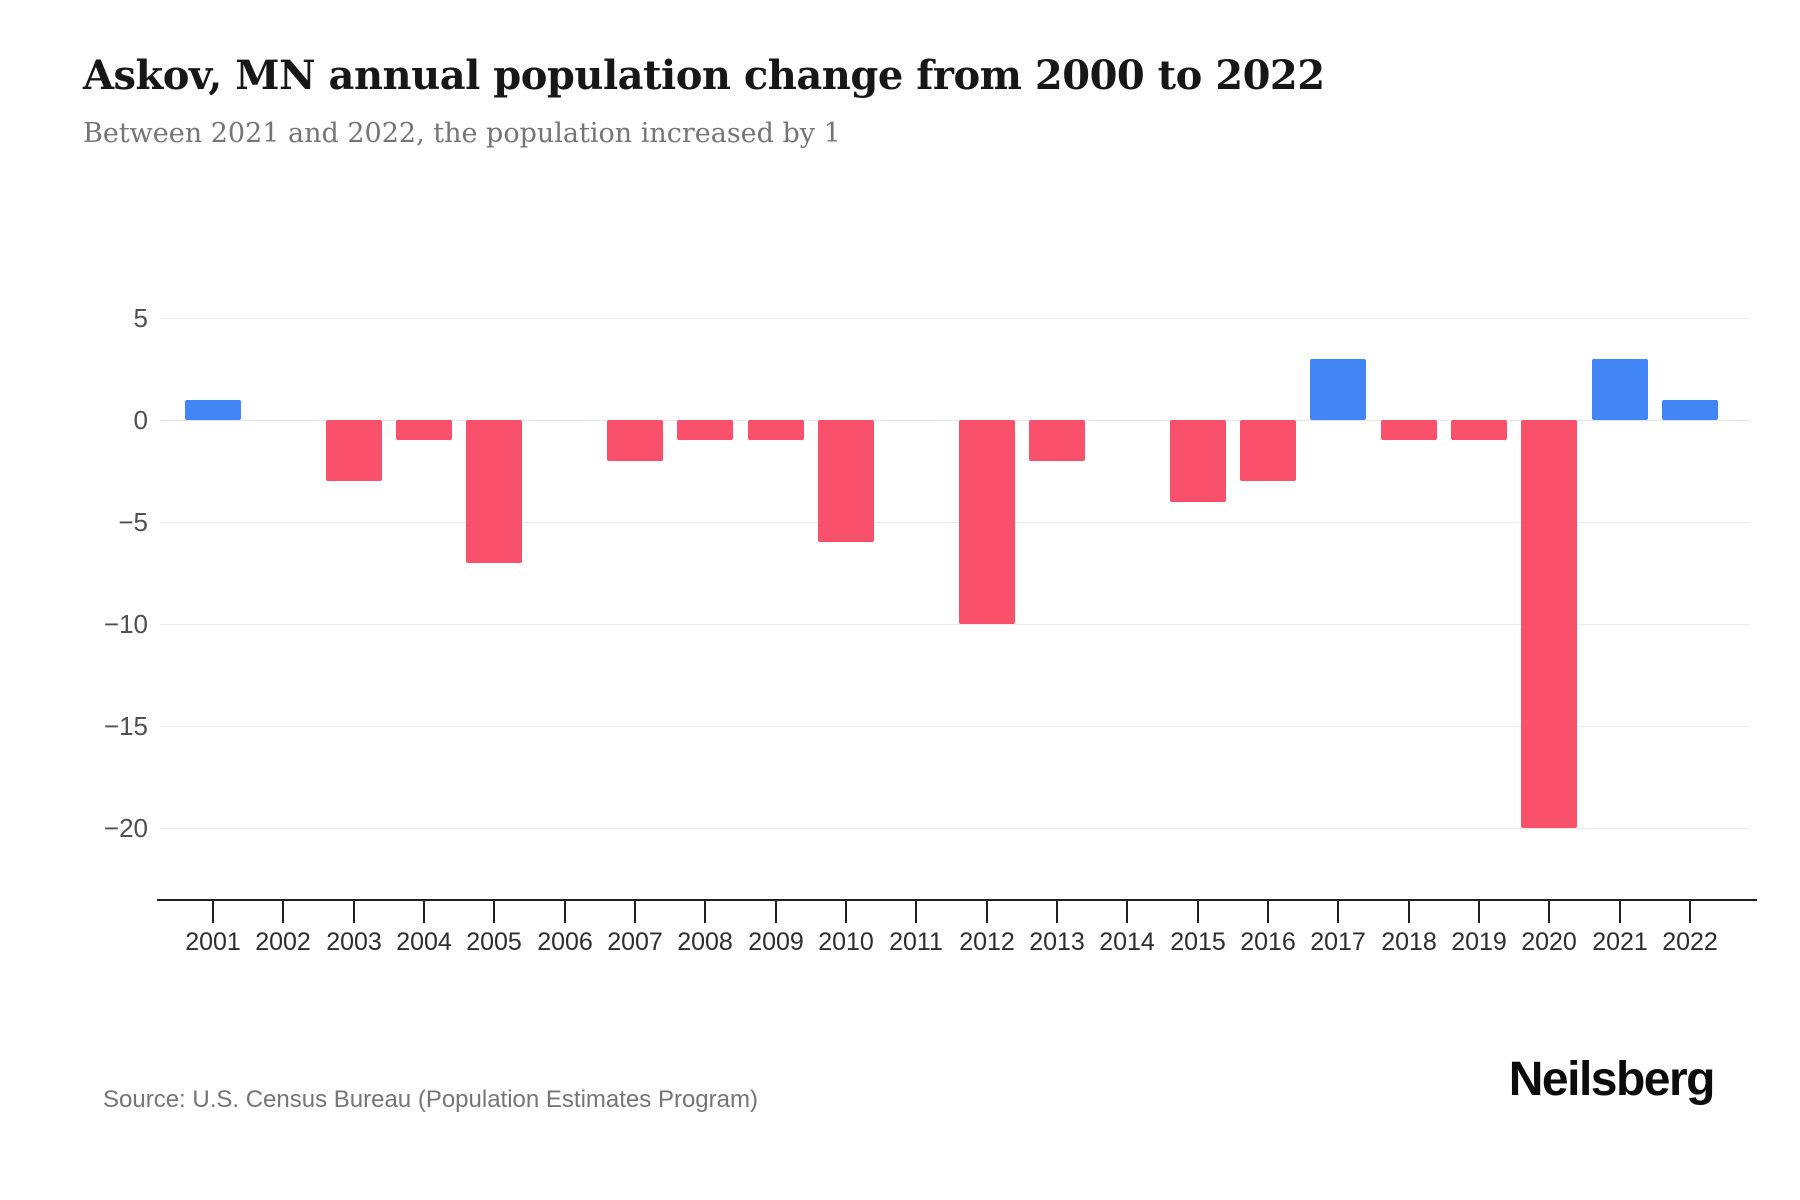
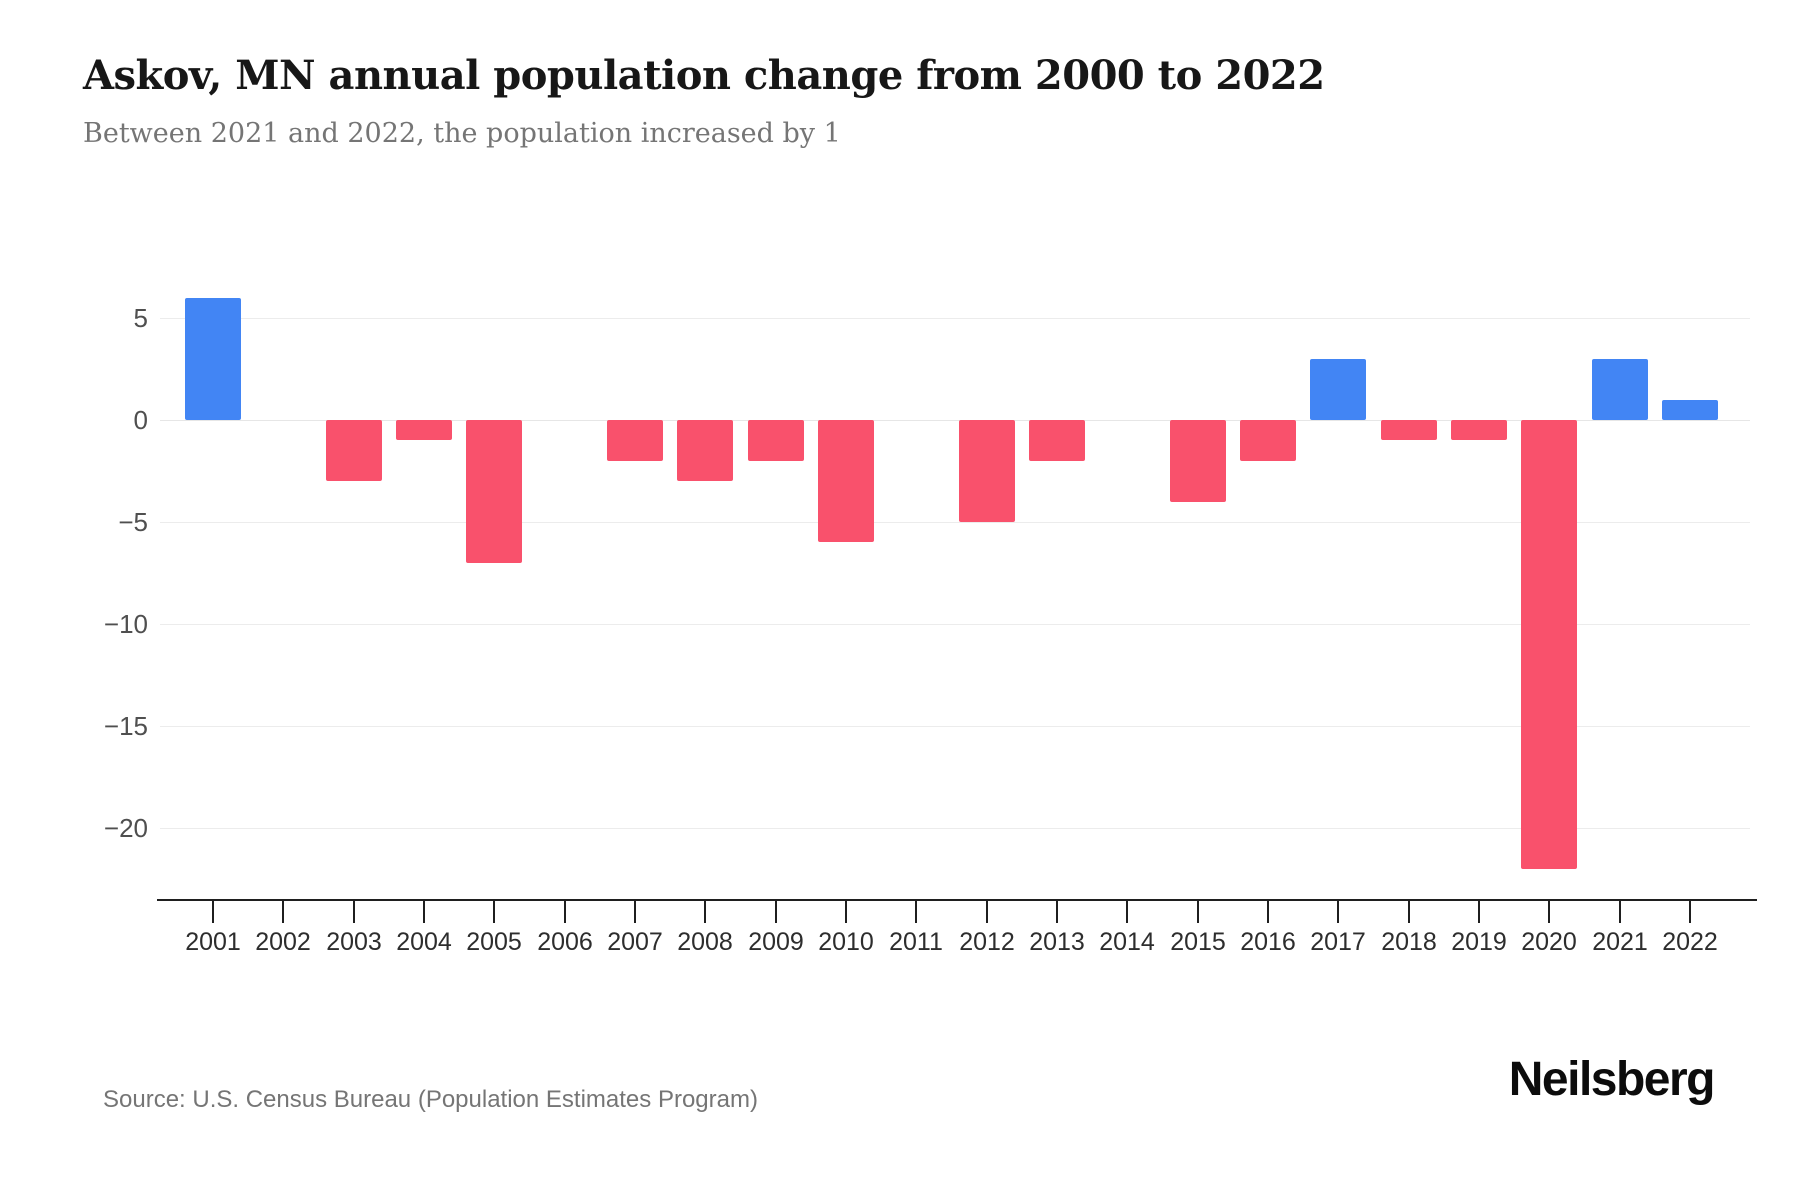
2001: 1 -> 6
2008: -1 -> -3
2009: -1 -> -2
2012: -10 -> -5
2016: -3 -> -2
2020: -20 -> -22
